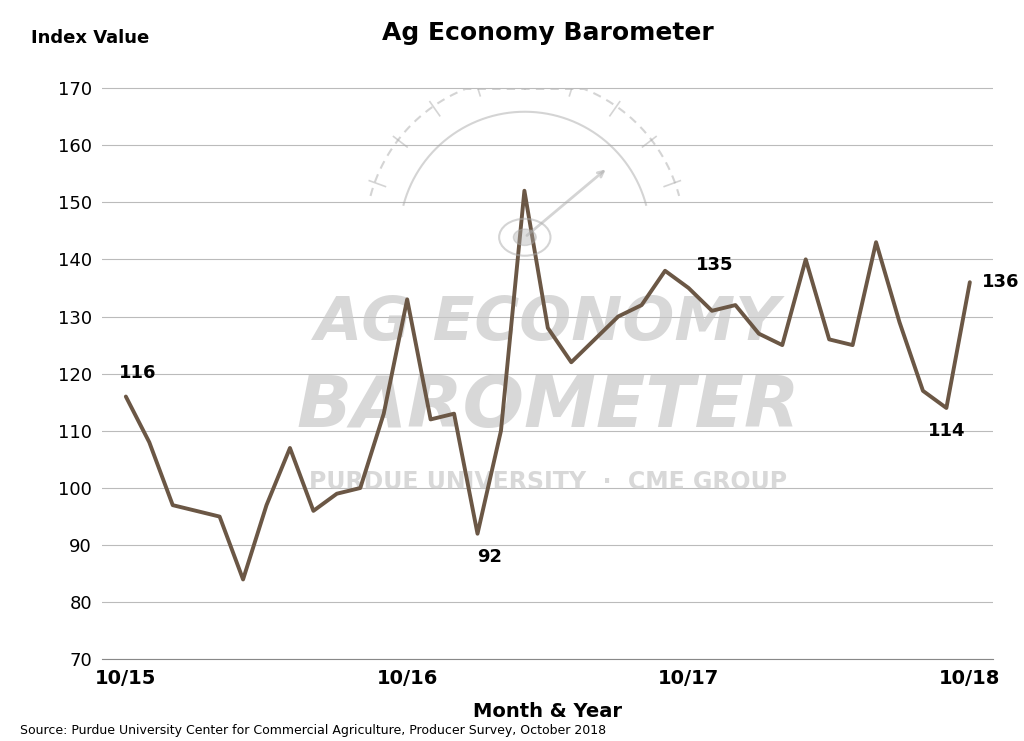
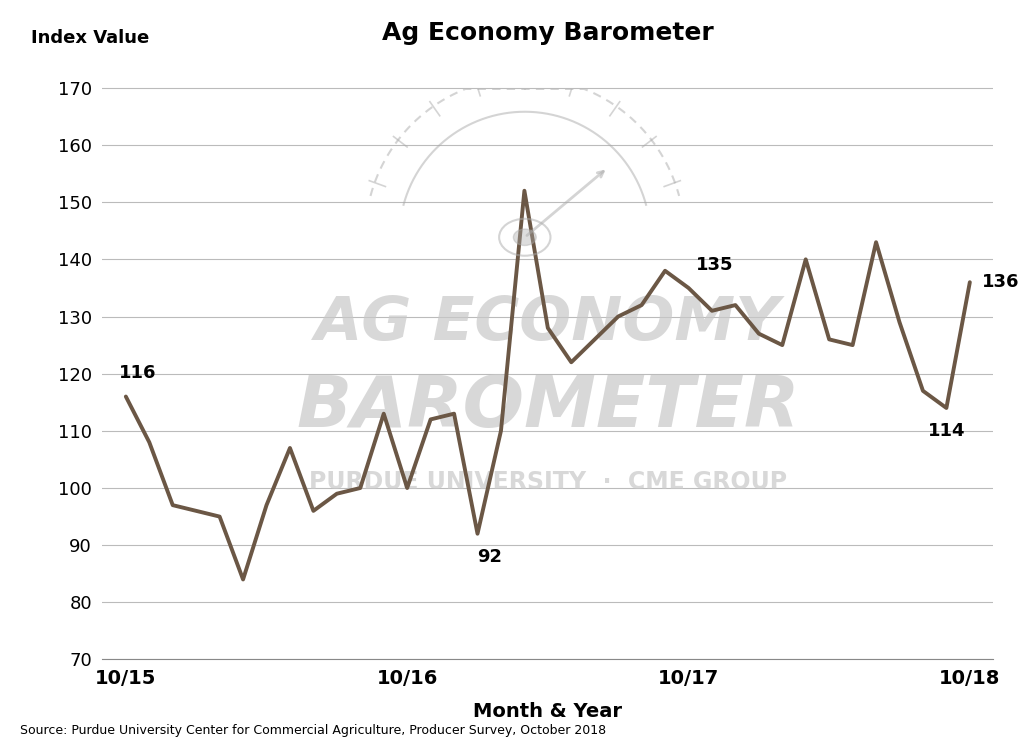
Ag Economy Barometer/10/16: 133 -> 100
